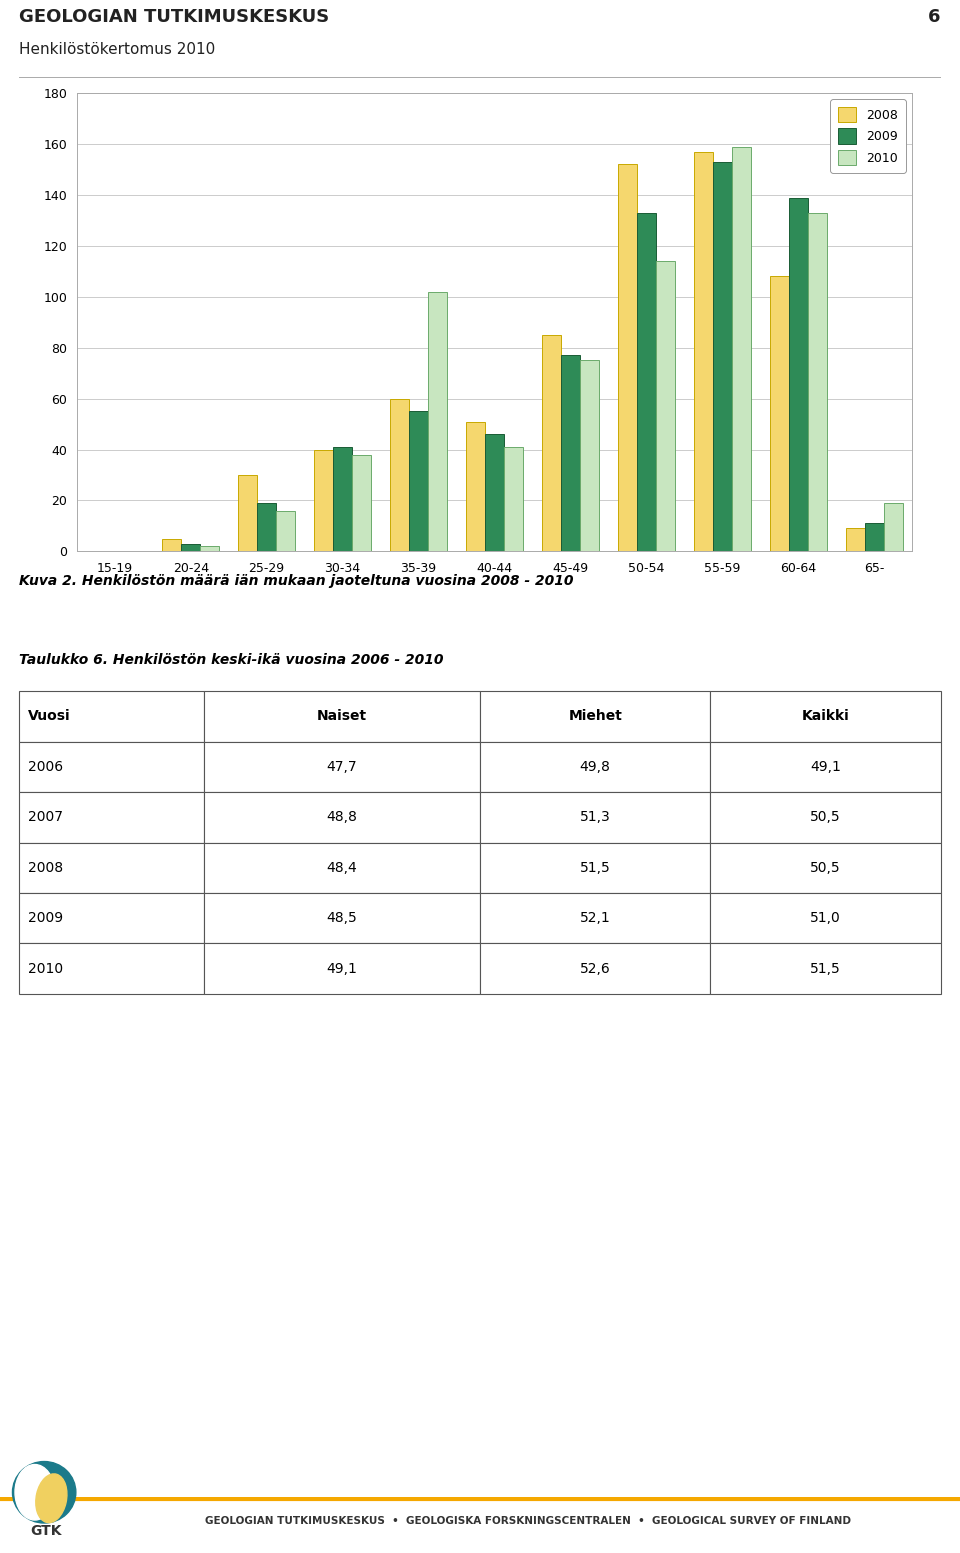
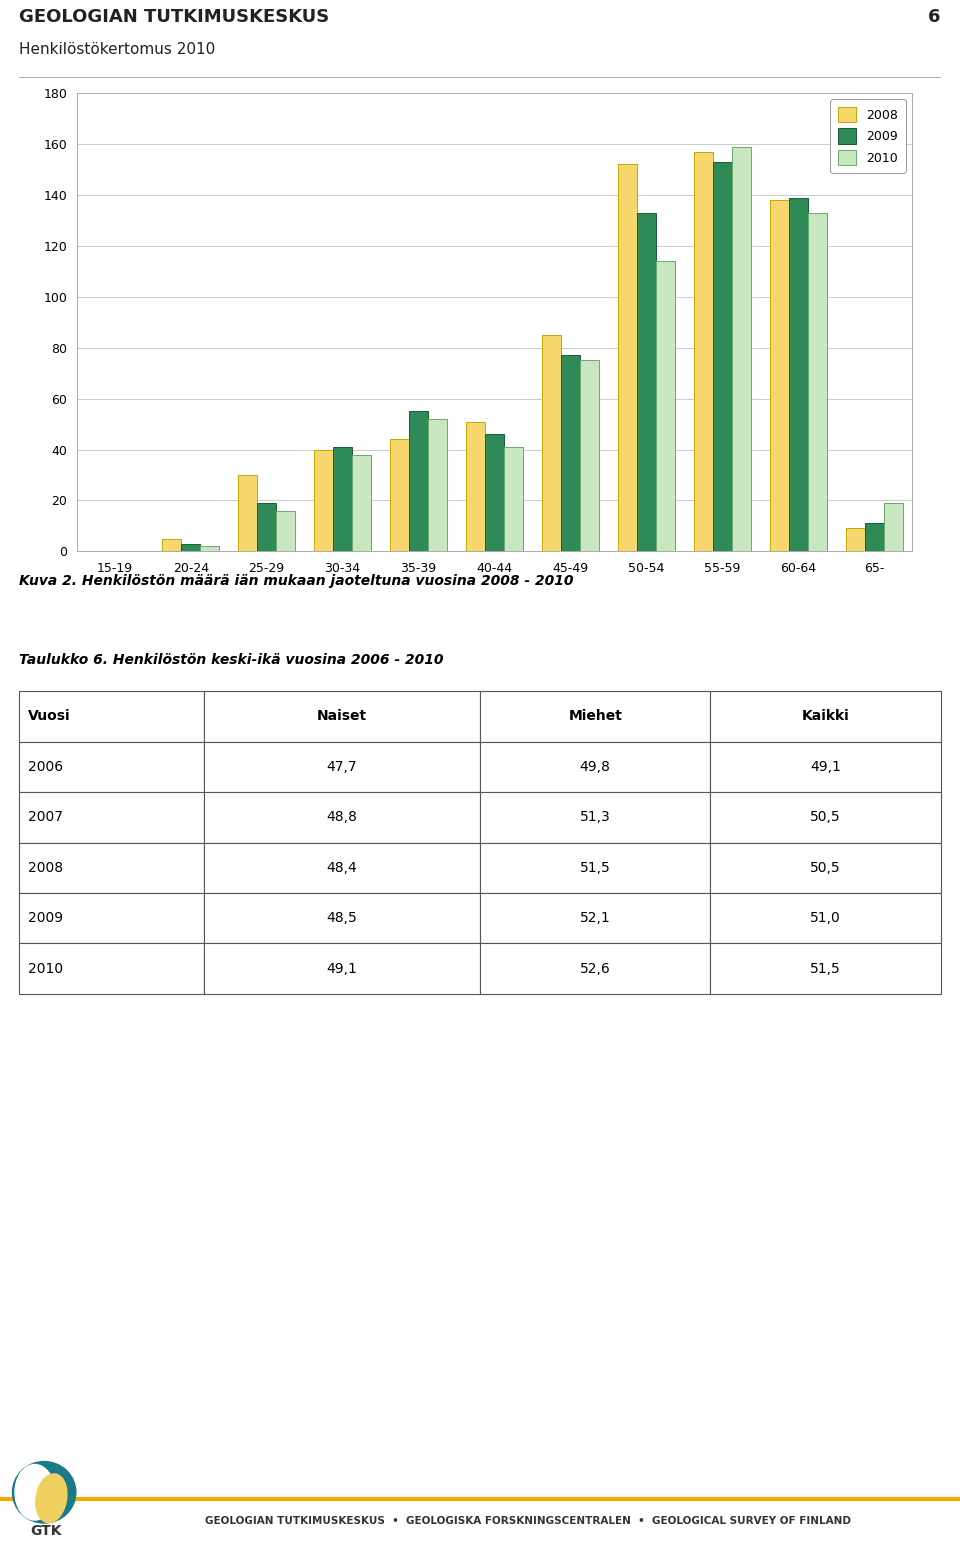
2008/35-39: 60 -> 44
2010/35-39: 102 -> 52
2008/60-64: 108 -> 138
